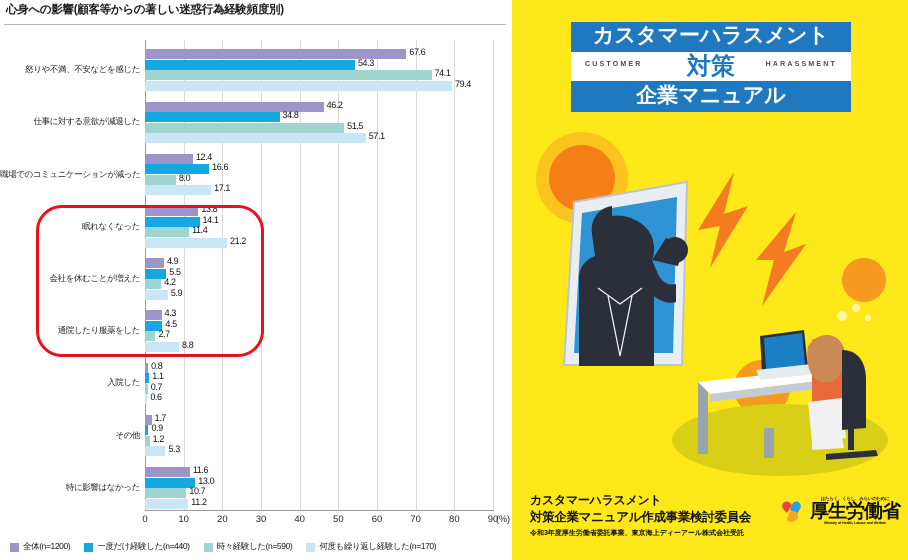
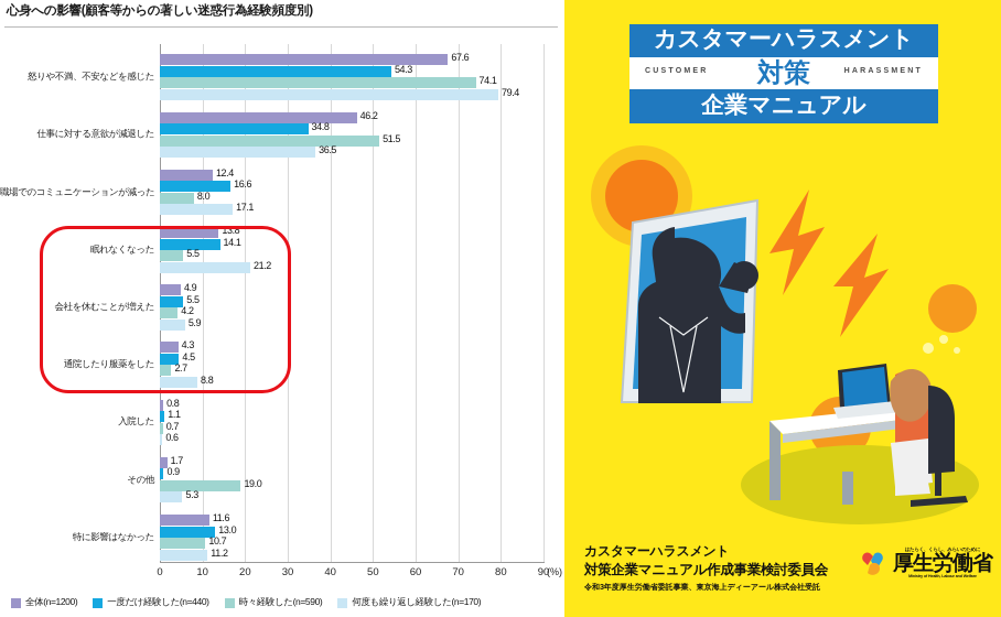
何度も繰り返し経験した(n=170)/仕事に対する意欲が減退した: 57.1 -> 36.5
時々経験した(n=590)/眠れなくなった: 11.4 -> 5.5
時々経験した(n=590)/その他: 1.2 -> 19.0
